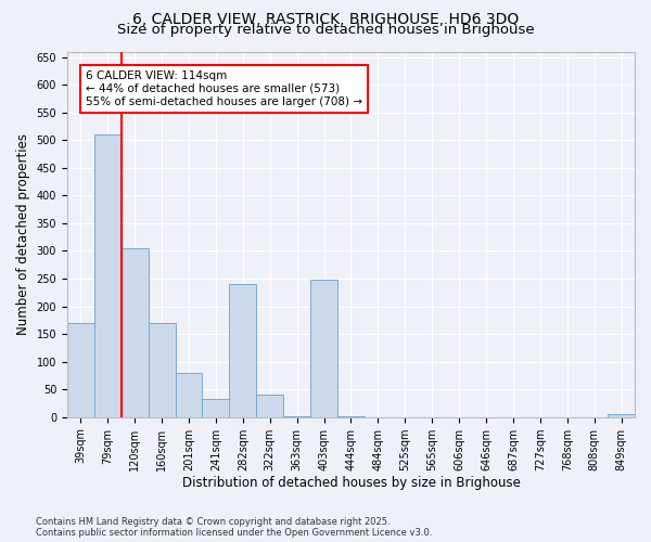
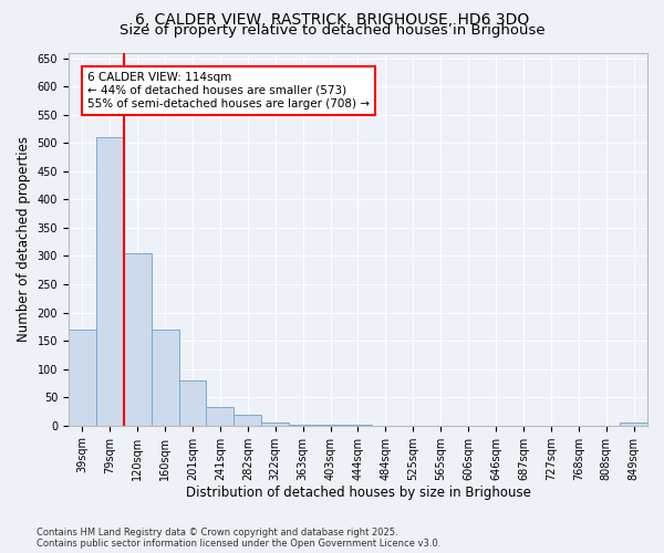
282sqm: 240 -> 20
322sqm: 40 -> 5
403sqm: 248 -> 1
